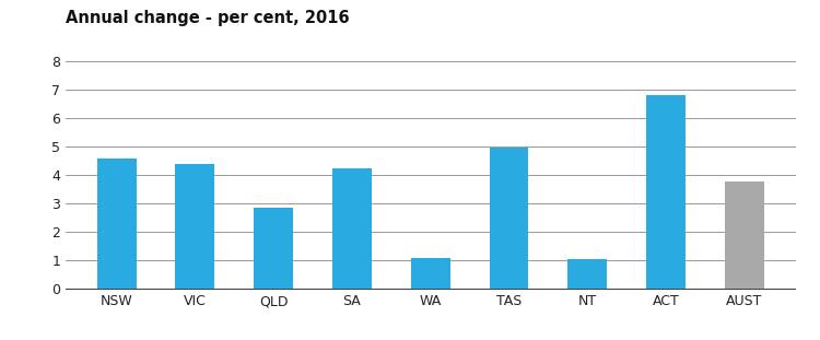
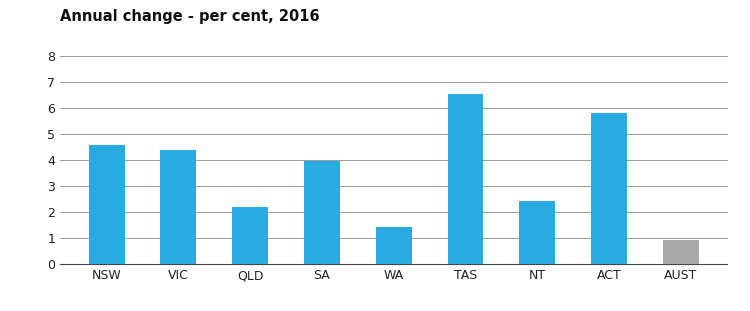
QLD: 2.85 -> 2.20
SA: 4.25 -> 3.95
WA: 1.07 -> 1.45
TAS: 4.95 -> 6.55
NT: 1.05 -> 2.45
ACT: 6.82 -> 5.80
AUST: 3.78 -> 0.95
